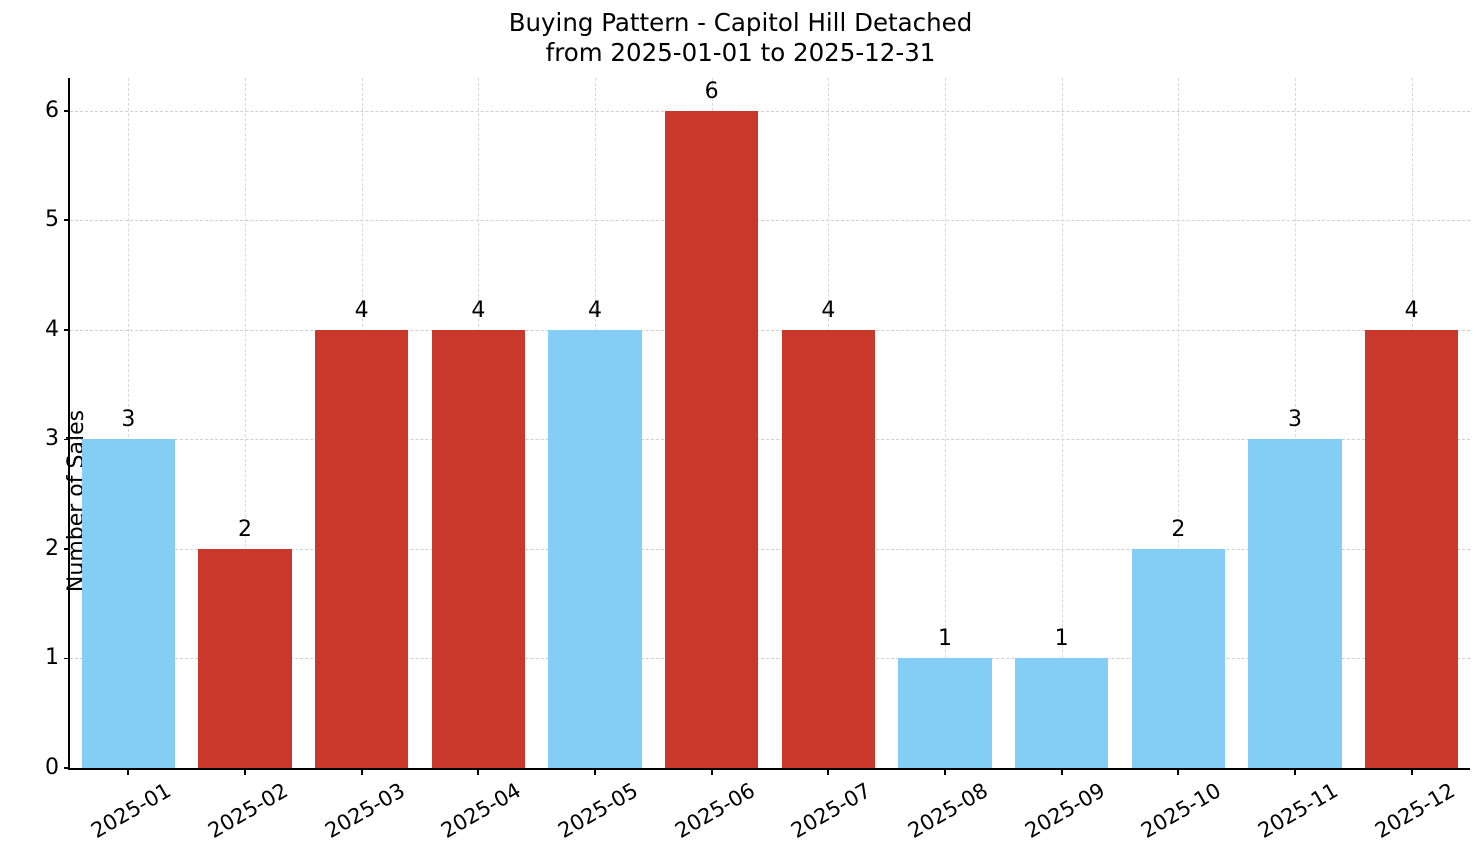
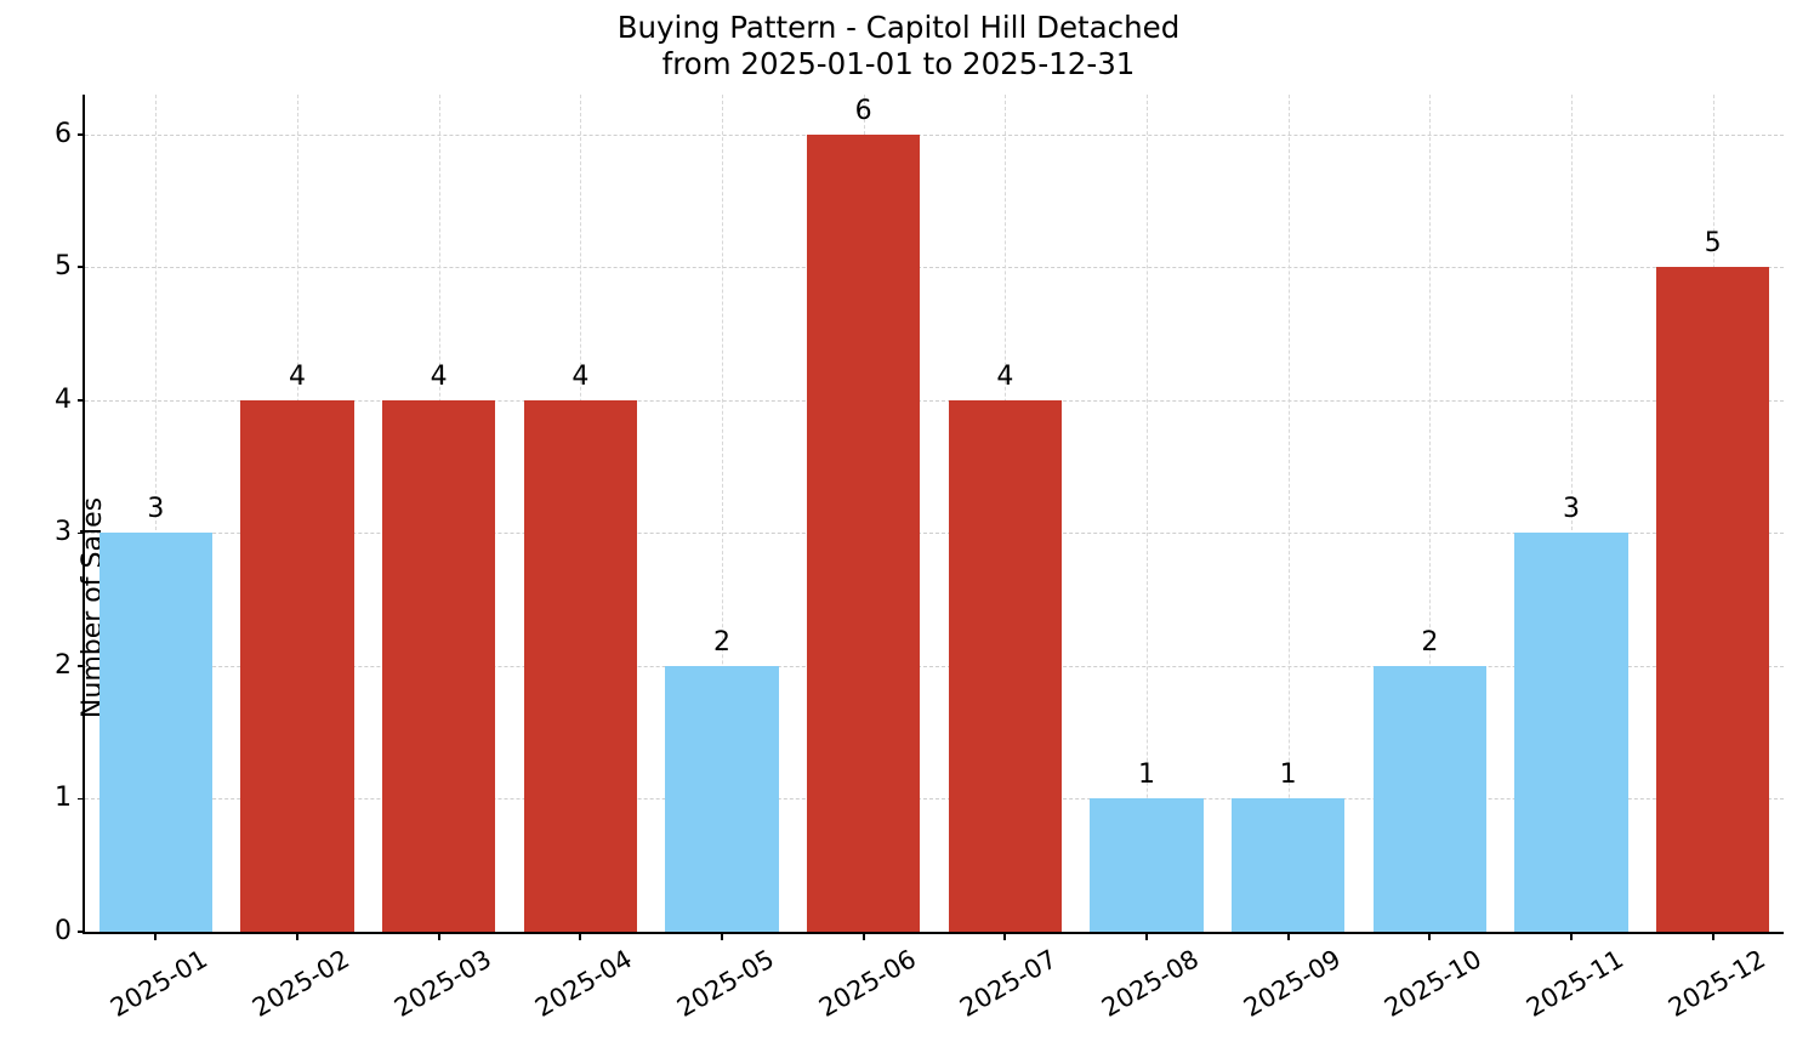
2025-02: 2 -> 4
2025-05: 4 -> 2
2025-12: 4 -> 5
